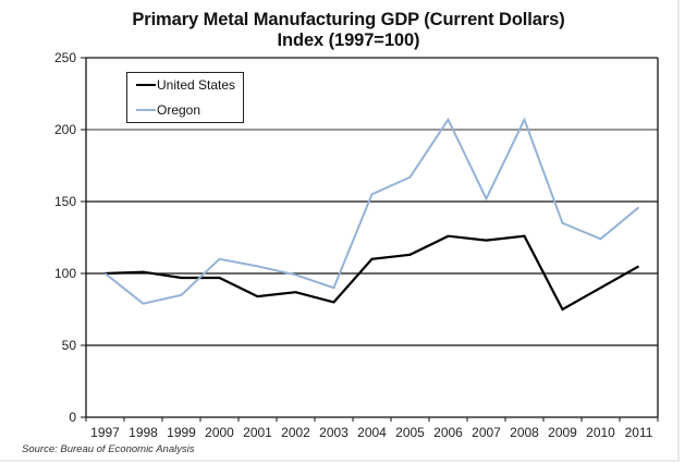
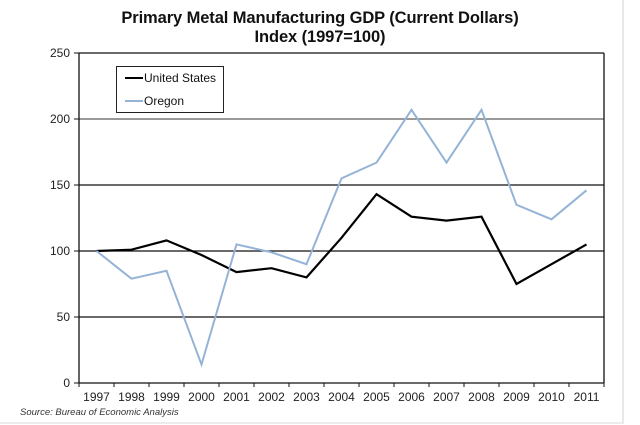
United States/1999: 97 -> 108
Oregon/2000: 110 -> 14
United States/2005: 113 -> 143
Oregon/2007: 152 -> 167
